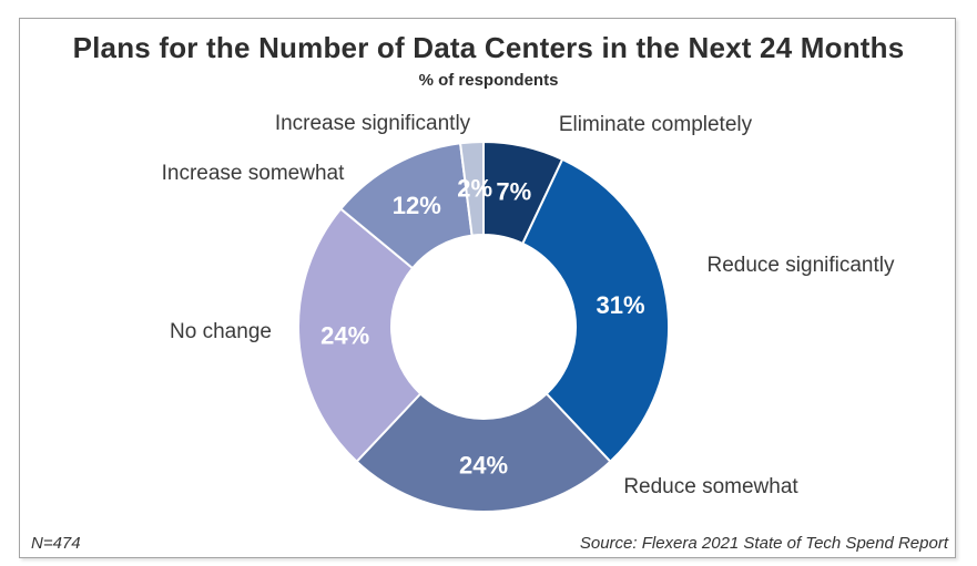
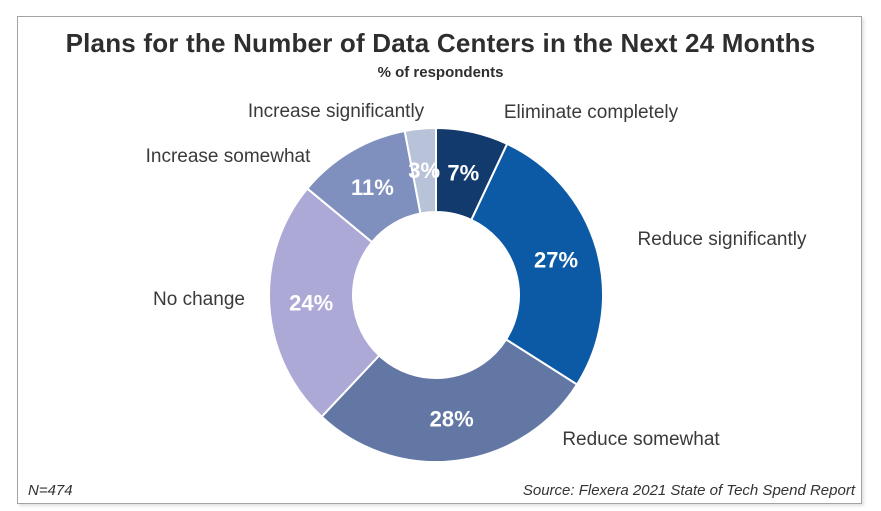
Reduce significantly: 31% -> 27%
Reduce somewhat: 24% -> 28%
Increase somewhat: 12% -> 11%
Increase significantly: 2% -> 3%
